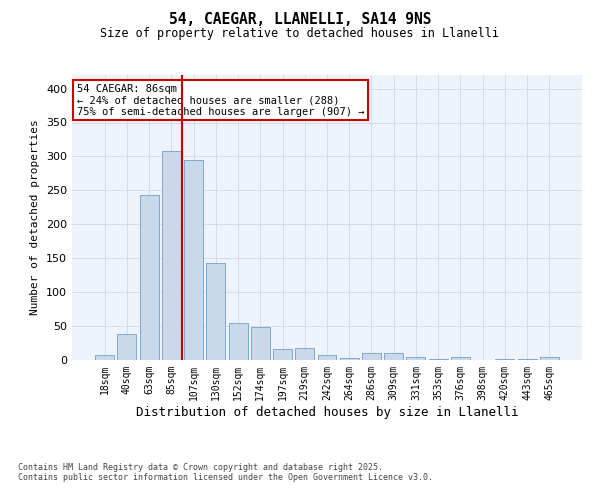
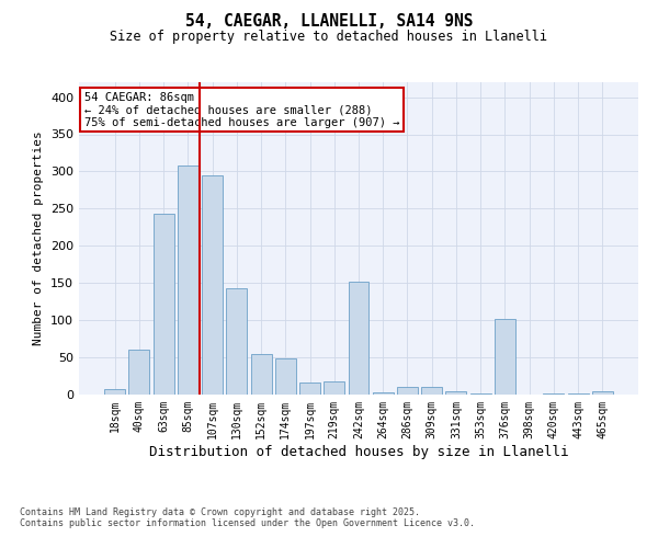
40sqm: 38 -> 60
242sqm: 8 -> 152
376sqm: 4 -> 102
